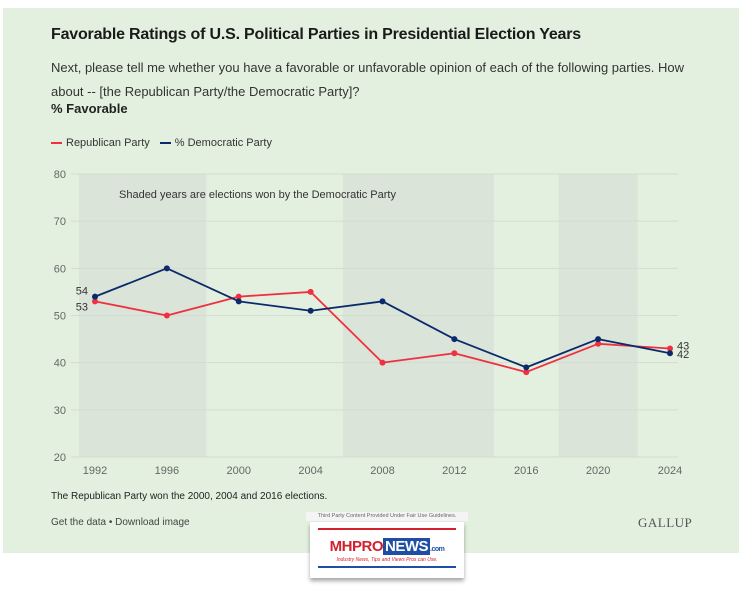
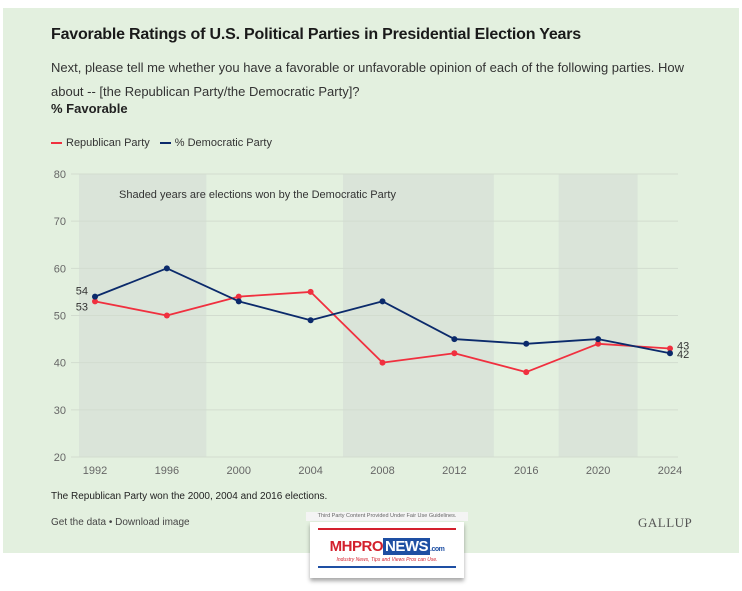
% Democratic Party/2004: 51 -> 49
% Democratic Party/2016: 39 -> 44
